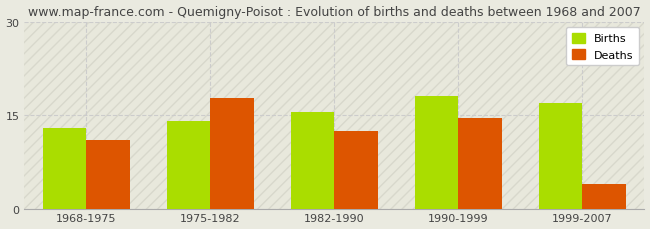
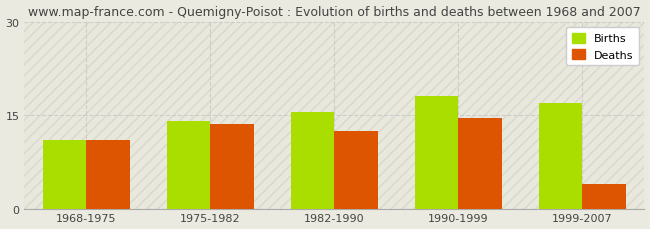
Births/1968-1975: 13.0 -> 11.0
Deaths/1975-1982: 17.8 -> 13.5
